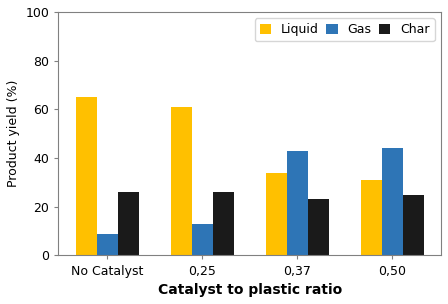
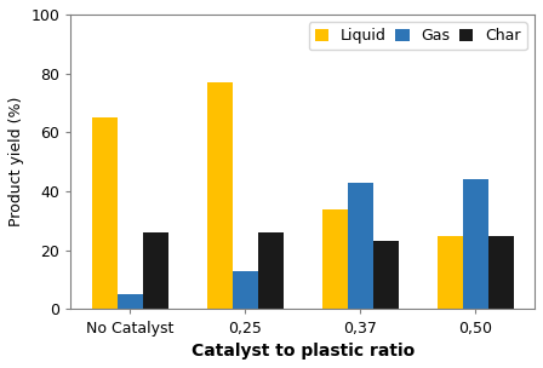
Gas/No Catalyst: 9 -> 5
Liquid/0,25: 61 -> 77
Liquid/0,50: 31 -> 25
